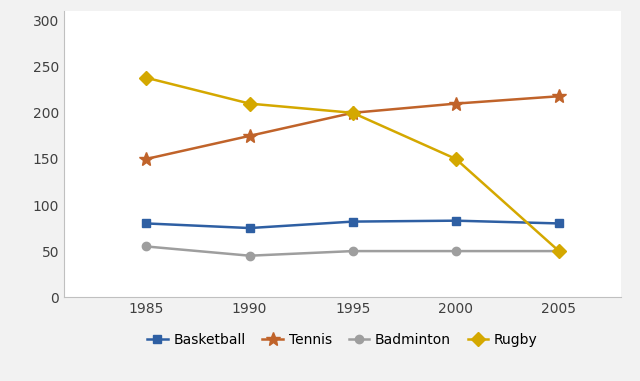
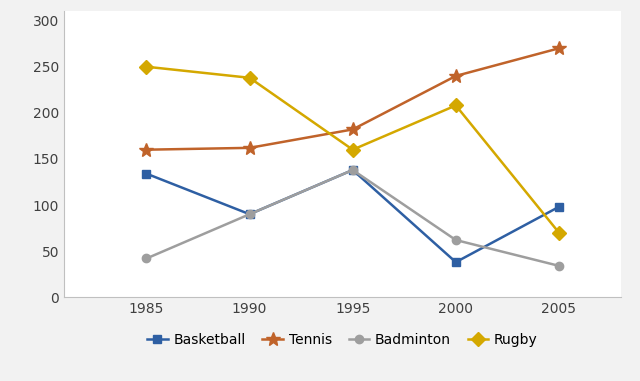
Basketball/1985: 80 -> 134
Tennis/1985: 150 -> 160
Badminton/1985: 55 -> 42
Rugby/1985: 238 -> 250
Basketball/1990: 75 -> 90
Tennis/1990: 175 -> 162
Badminton/1990: 45 -> 90
Rugby/1990: 210 -> 238
Basketball/1995: 82 -> 138
Tennis/1995: 200 -> 182
Badminton/1995: 50 -> 138
Rugby/1995: 200 -> 160
Basketball/2000: 83 -> 38
Tennis/2000: 210 -> 240
Badminton/2000: 50 -> 62
Rugby/2000: 150 -> 208
Basketball/2005: 80 -> 98
Tennis/2005: 218 -> 270
Badminton/2005: 50 -> 34
Rugby/2005: 50 -> 70
